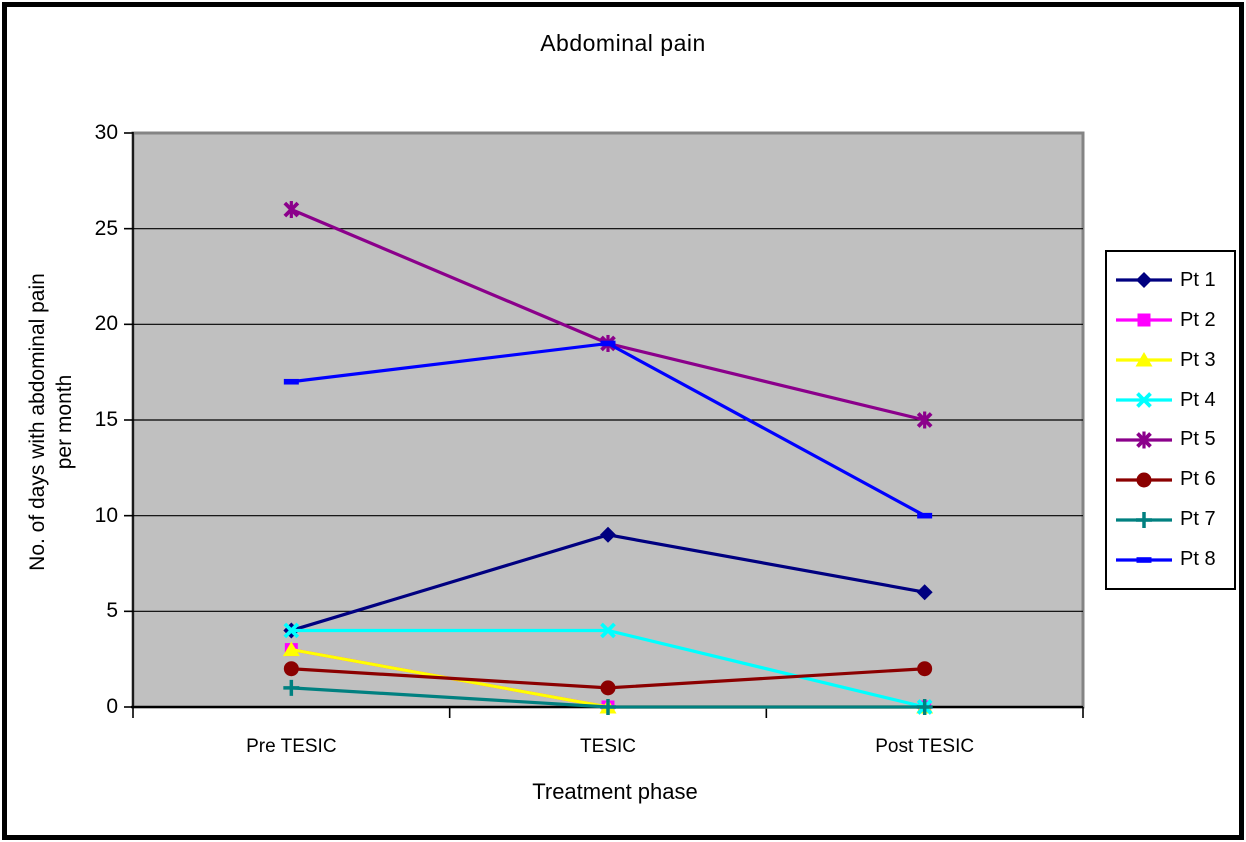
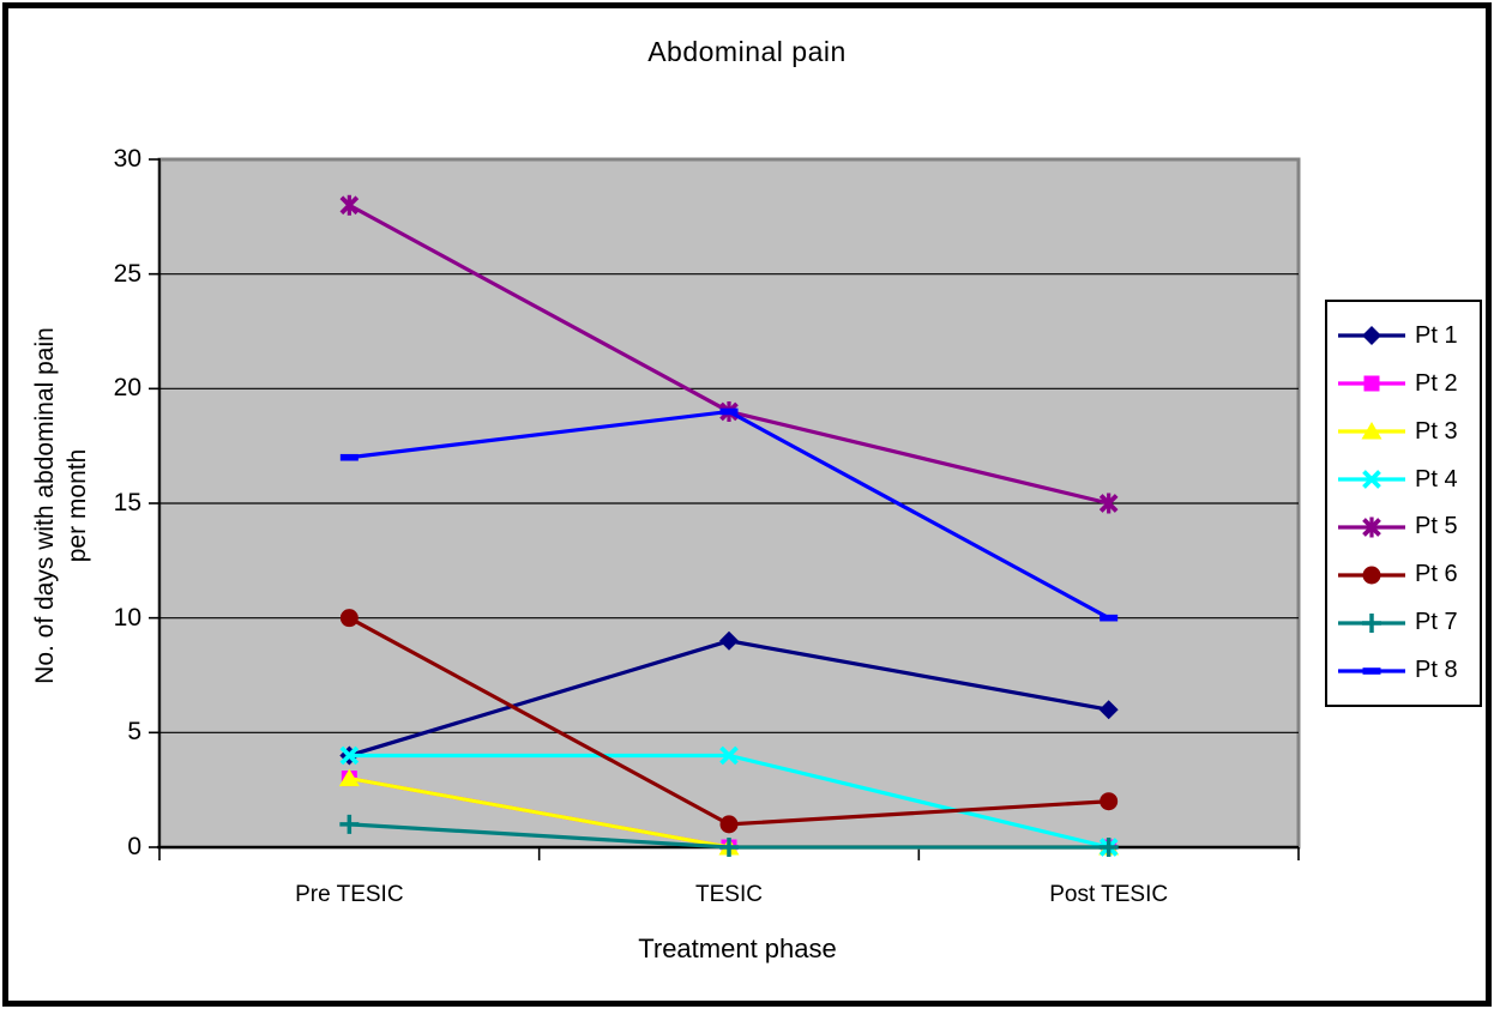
Pt 5/Pre TESIC: 26 -> 28
Pt 6/Pre TESIC: 2 -> 10
